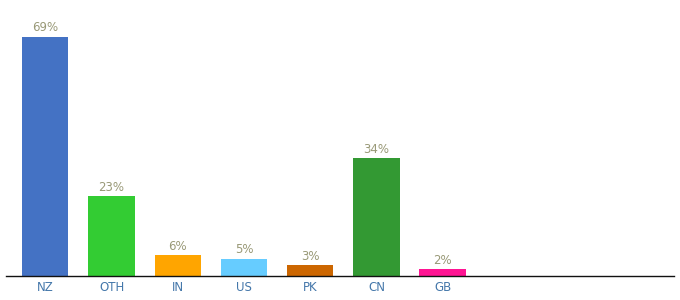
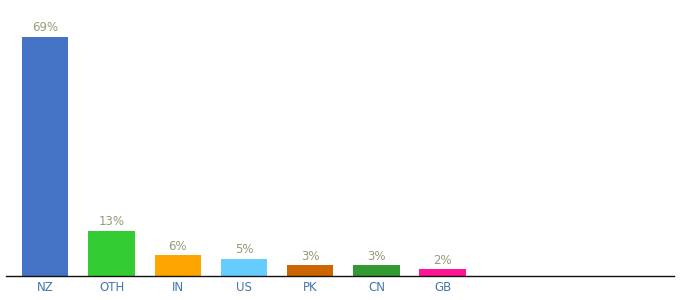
OTH: 23% -> 13%
CN: 34% -> 3%
